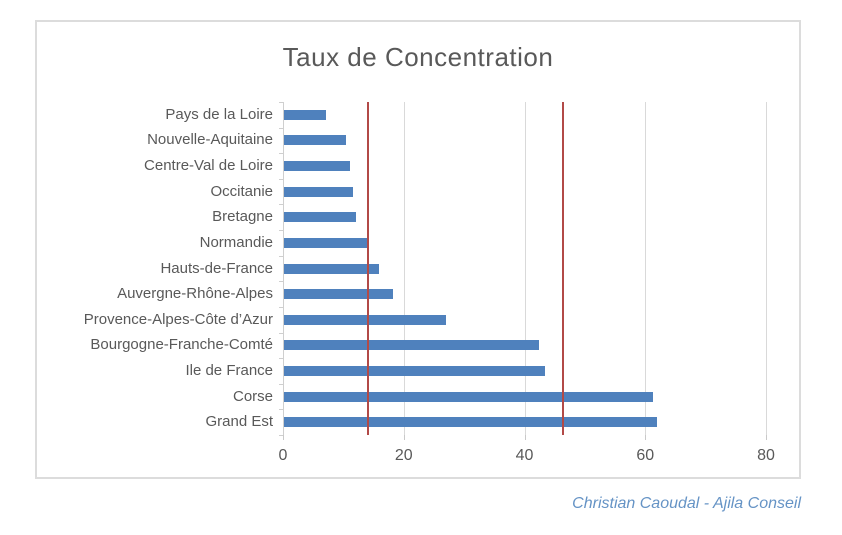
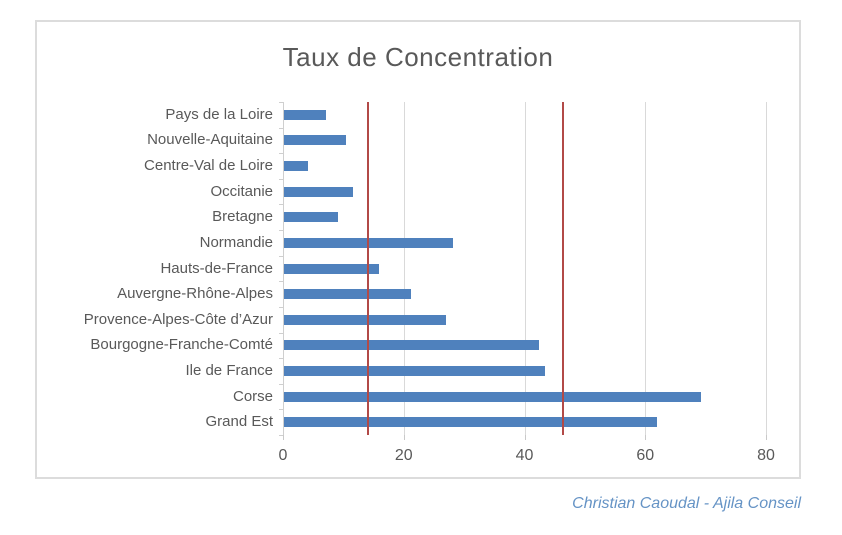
Centre-Val de Loire: 11 -> 4
Bretagne: 12 -> 9
Normandie: 14 -> 28
Auvergne-Rhône-Alpes: 18 -> 21
Corse: 61 -> 69
